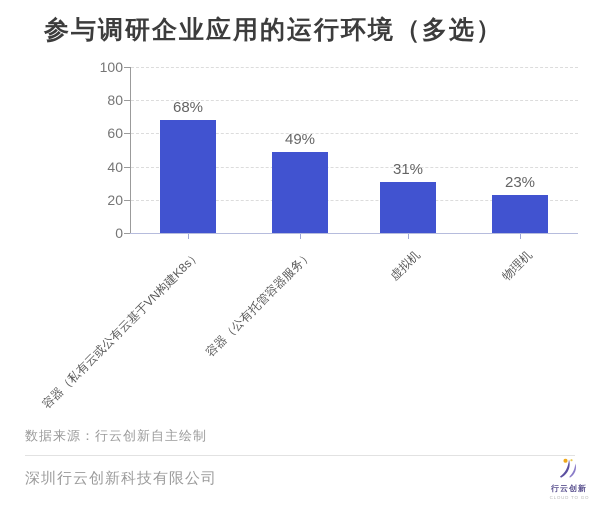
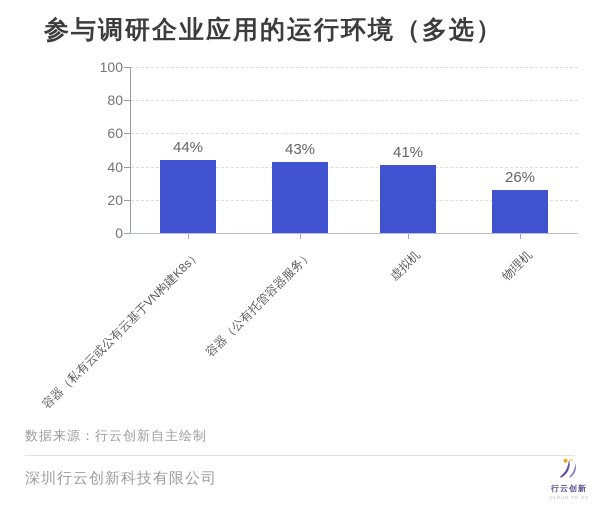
容器（私有云或公有云基于VN构建K8s）: 68% -> 44%
容器（公有托管容器服务）: 49% -> 43%
虚拟机: 31% -> 41%
物理机: 23% -> 26%
